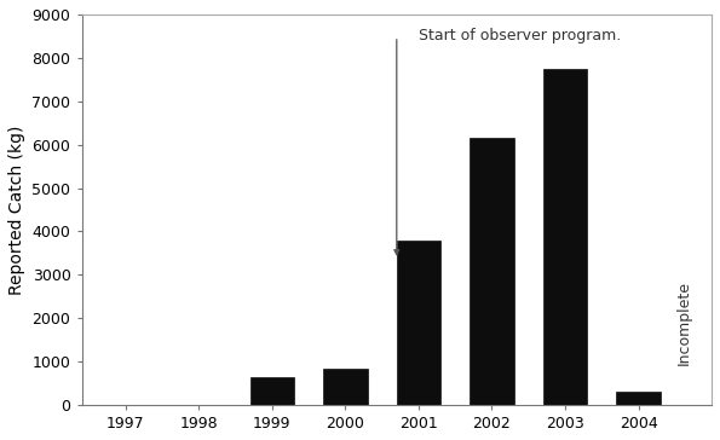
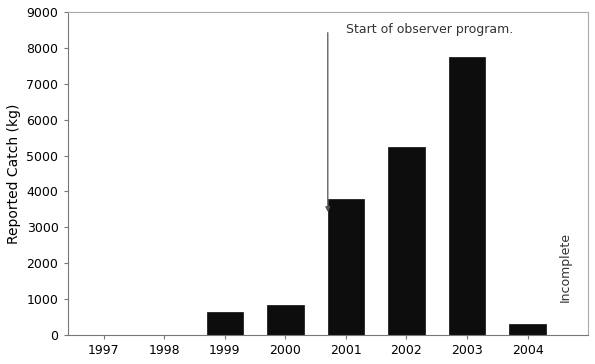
2002: 6150 -> 5250
